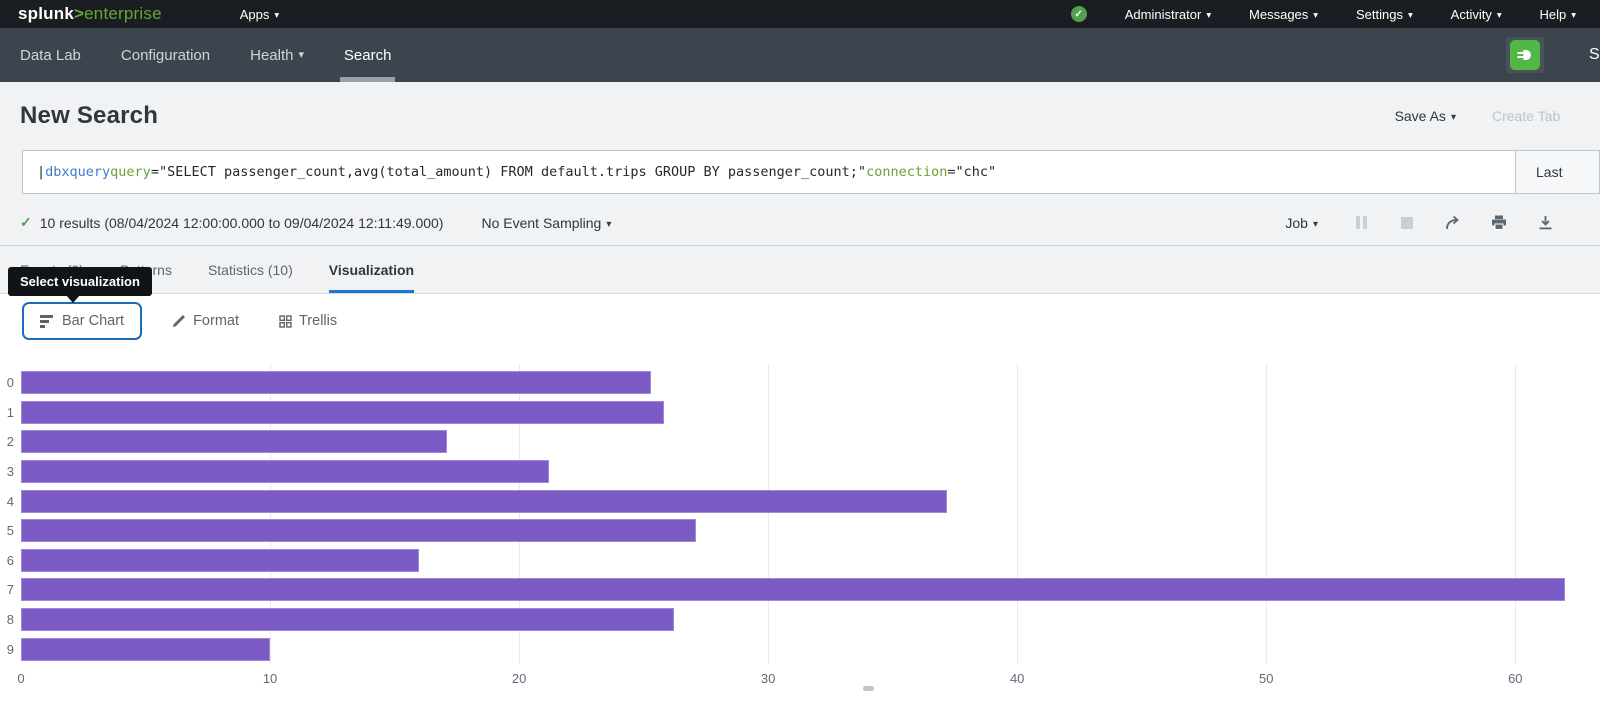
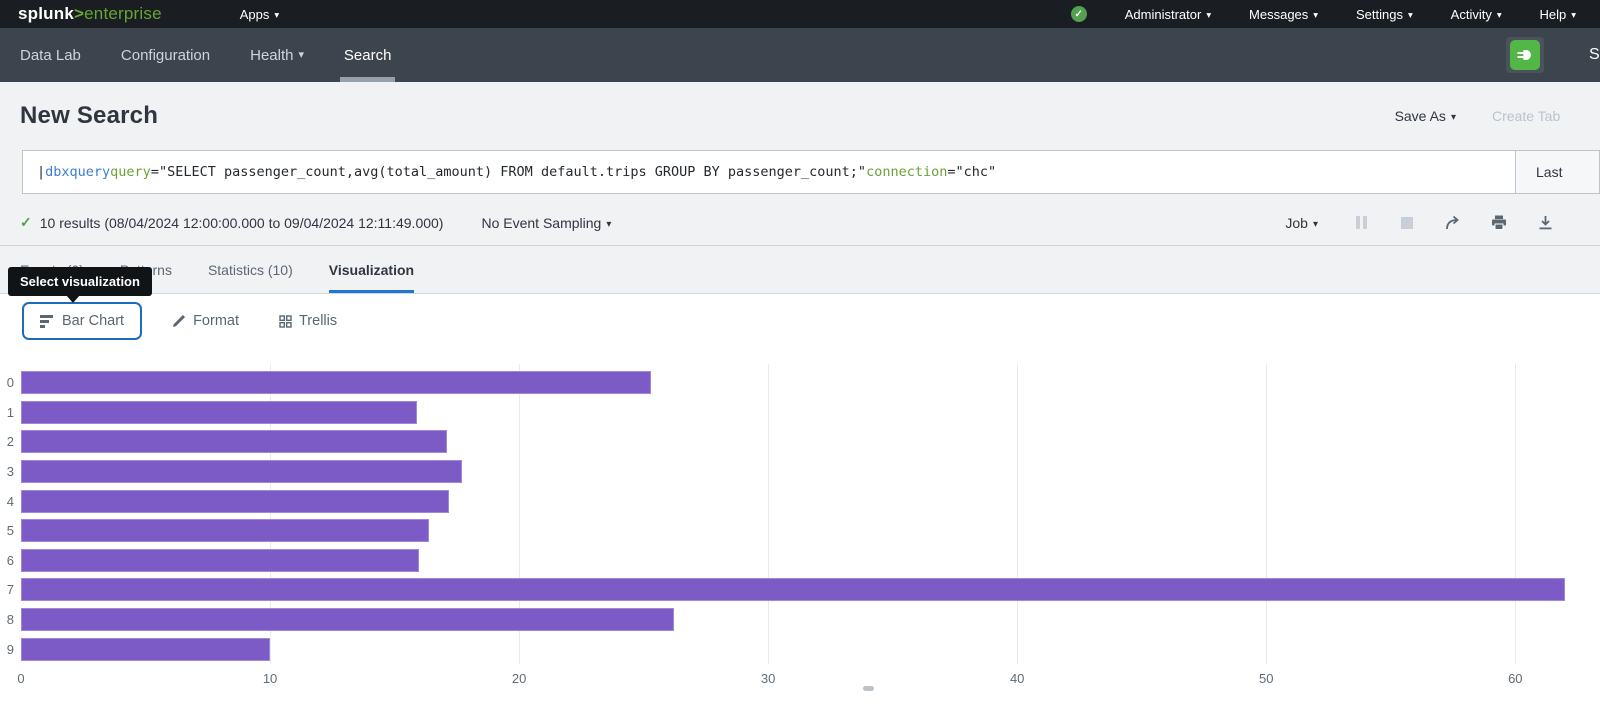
1: 25.8 -> 15.9
3: 21.2 -> 17.7
4: 37.2 -> 17.2
5: 27.1 -> 16.4
